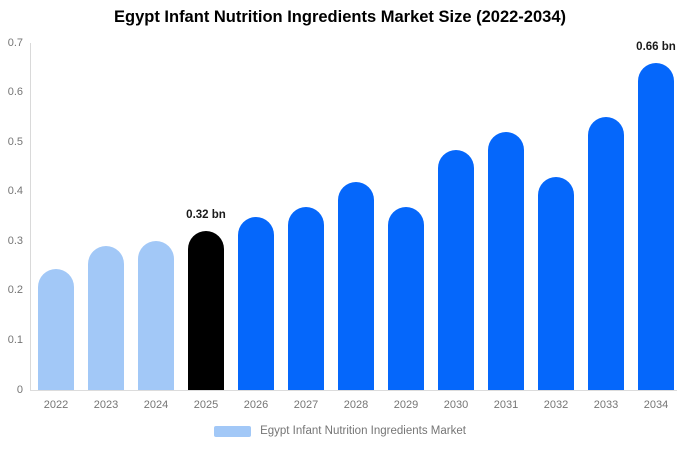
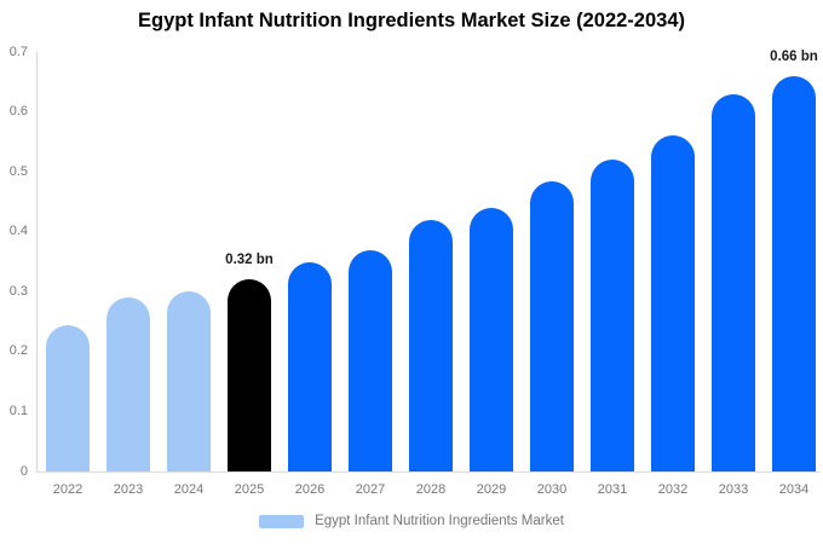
2029: 0.37 -> 0.44
2032: 0.43 -> 0.56
2033: 0.55 -> 0.63
